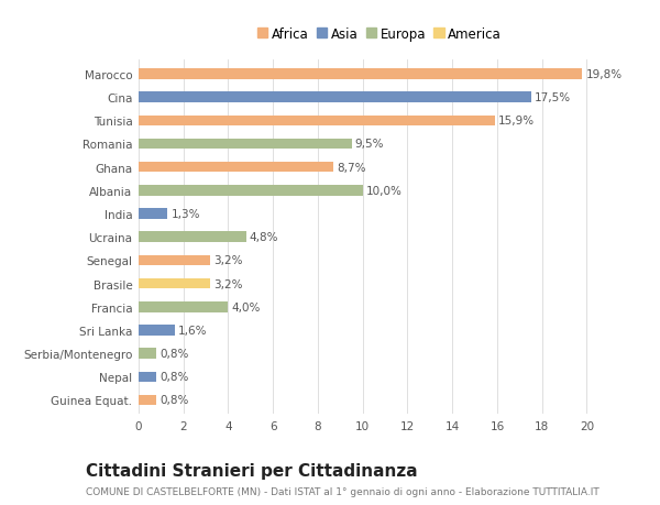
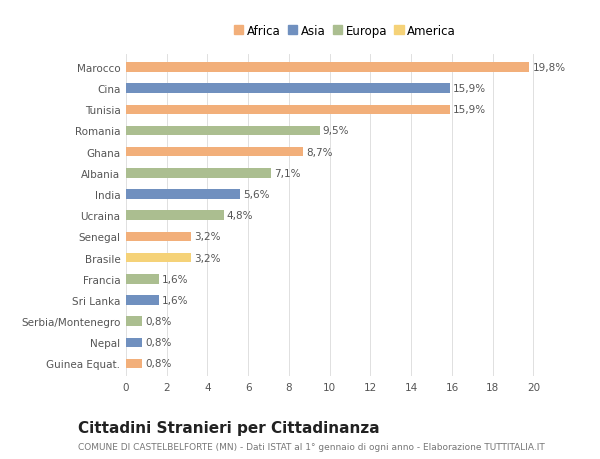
Cina: 17,5% -> 15,9%
Albania: 10,0% -> 7,1%
India: 1,3% -> 5,6%
Francia: 4,0% -> 1,6%
